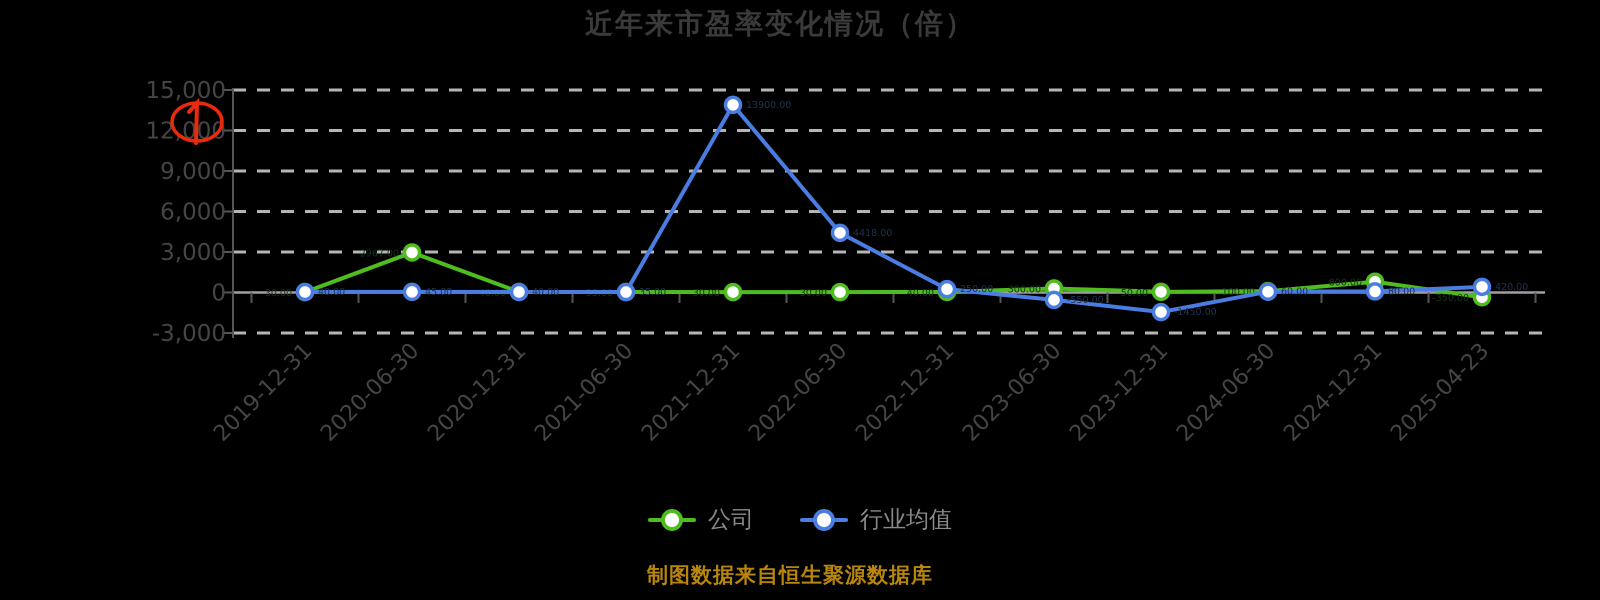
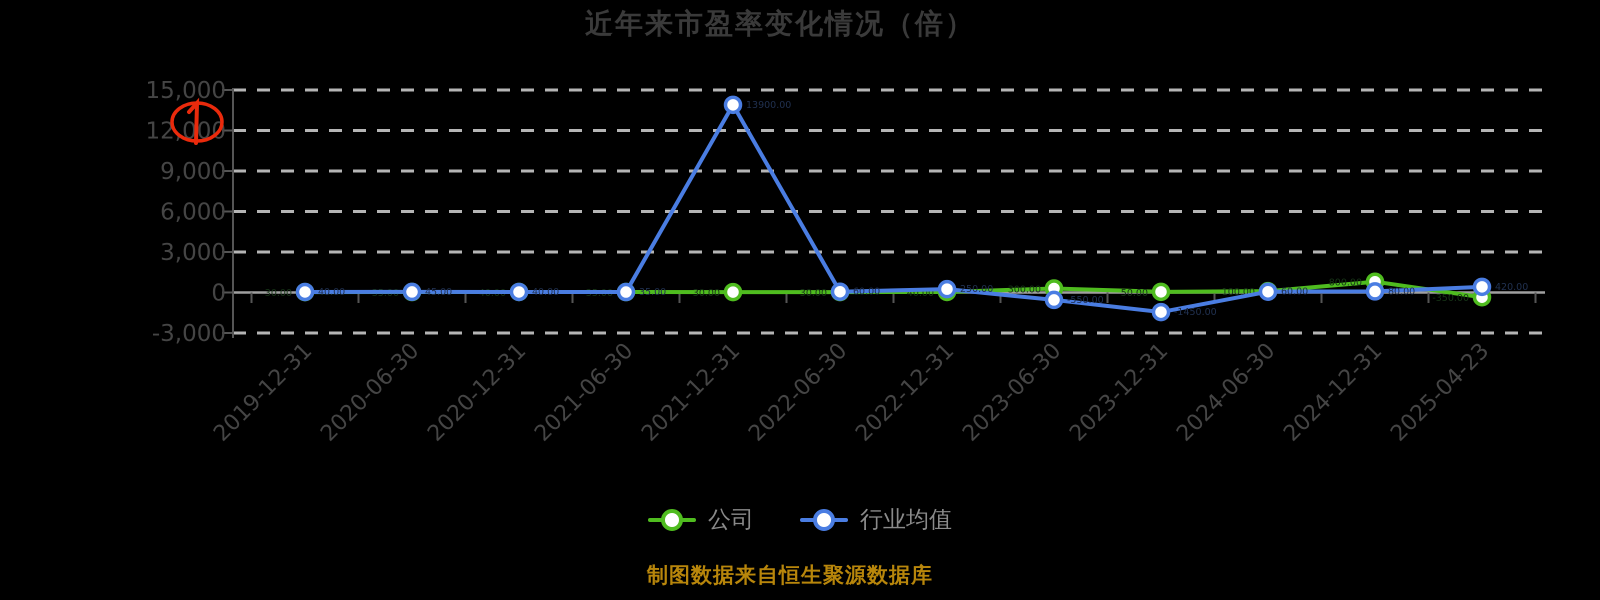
公司/2020-06-30: 2967.00 -> 35.00
行业均值/2022-06-30: 4418.00 -> 60.00
